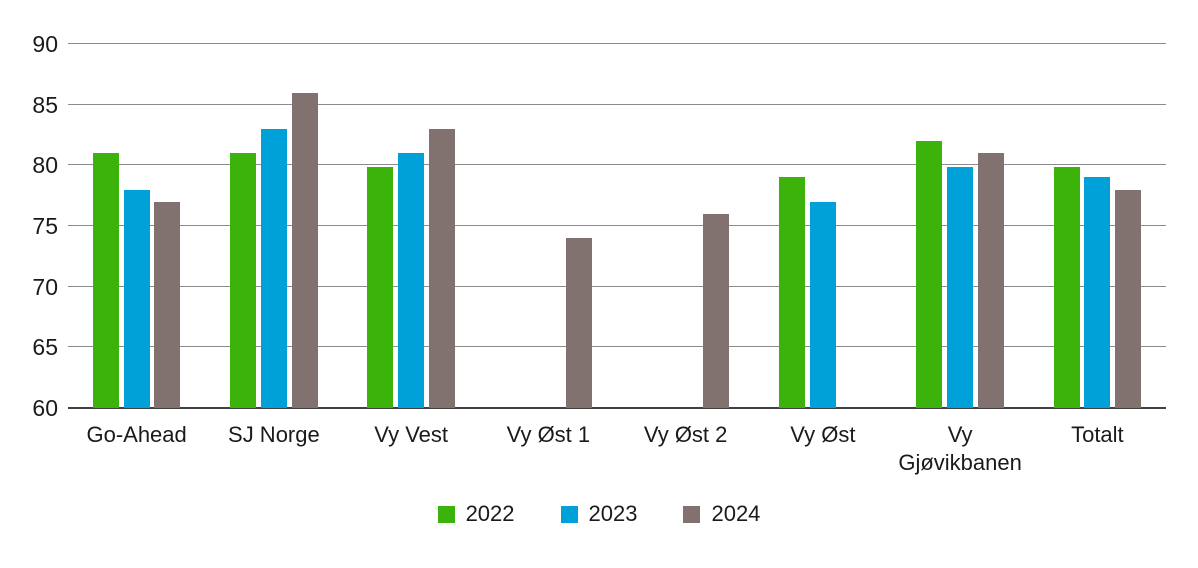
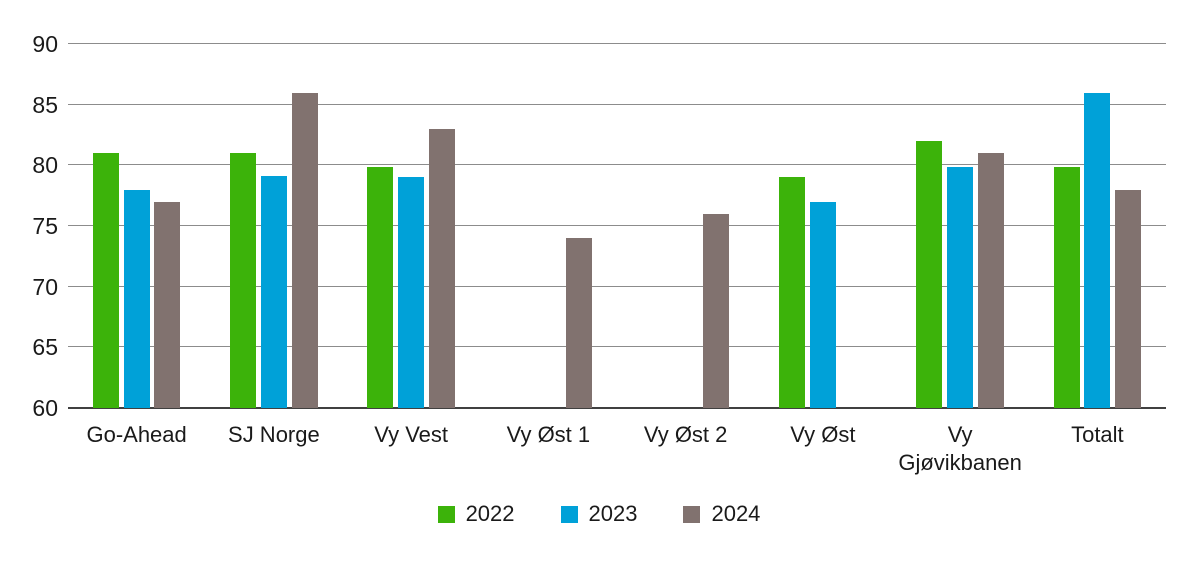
2023/SJ Norge: 83.0 -> 79.1
2023/Vy Vest: 81.0 -> 79.0
2023/Totalt: 79.0 -> 86.0
